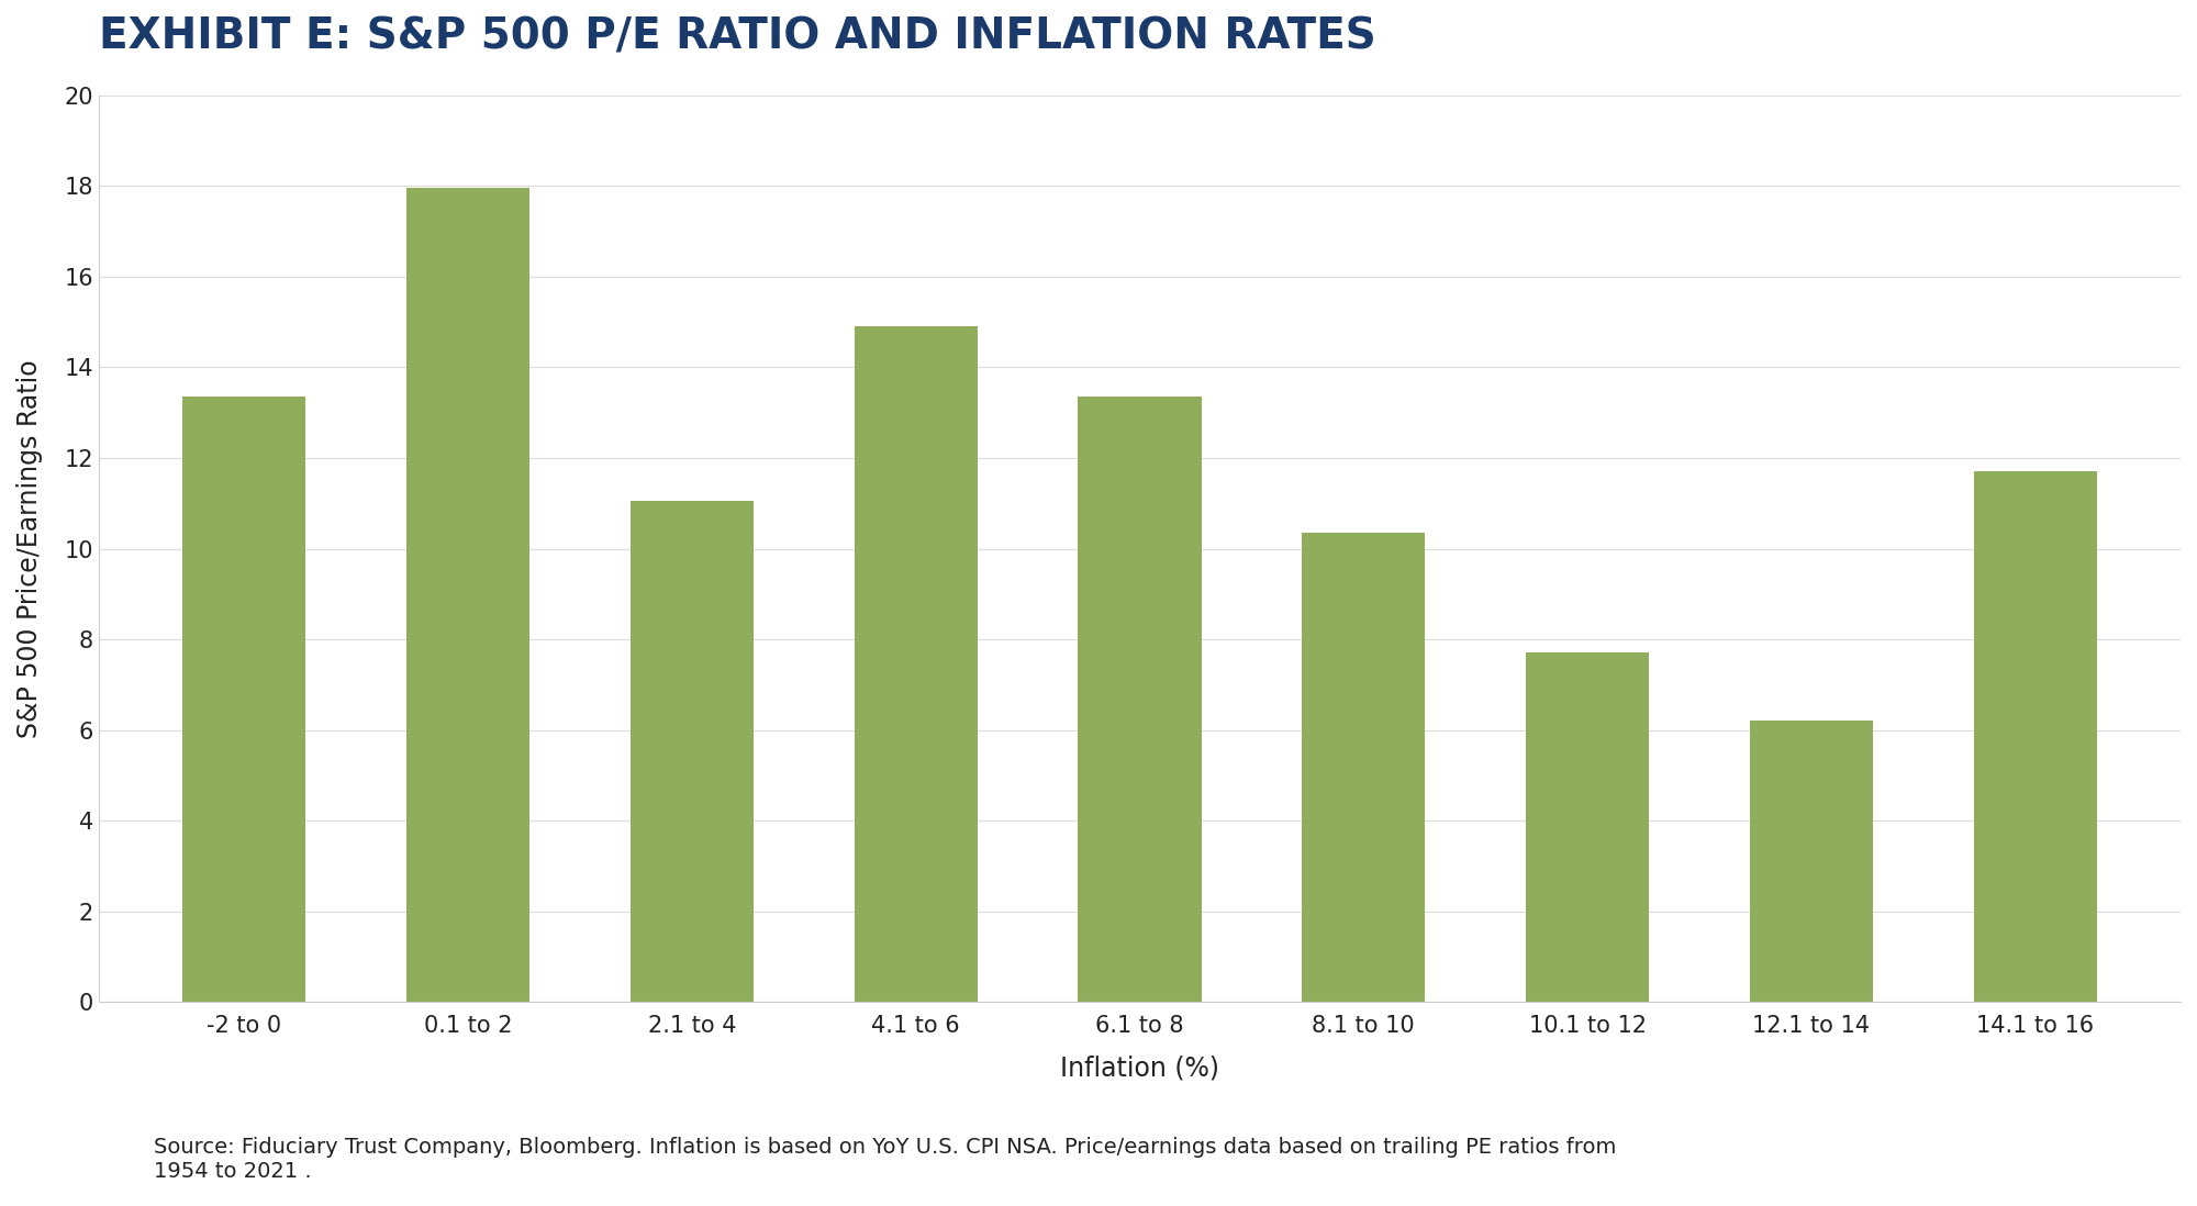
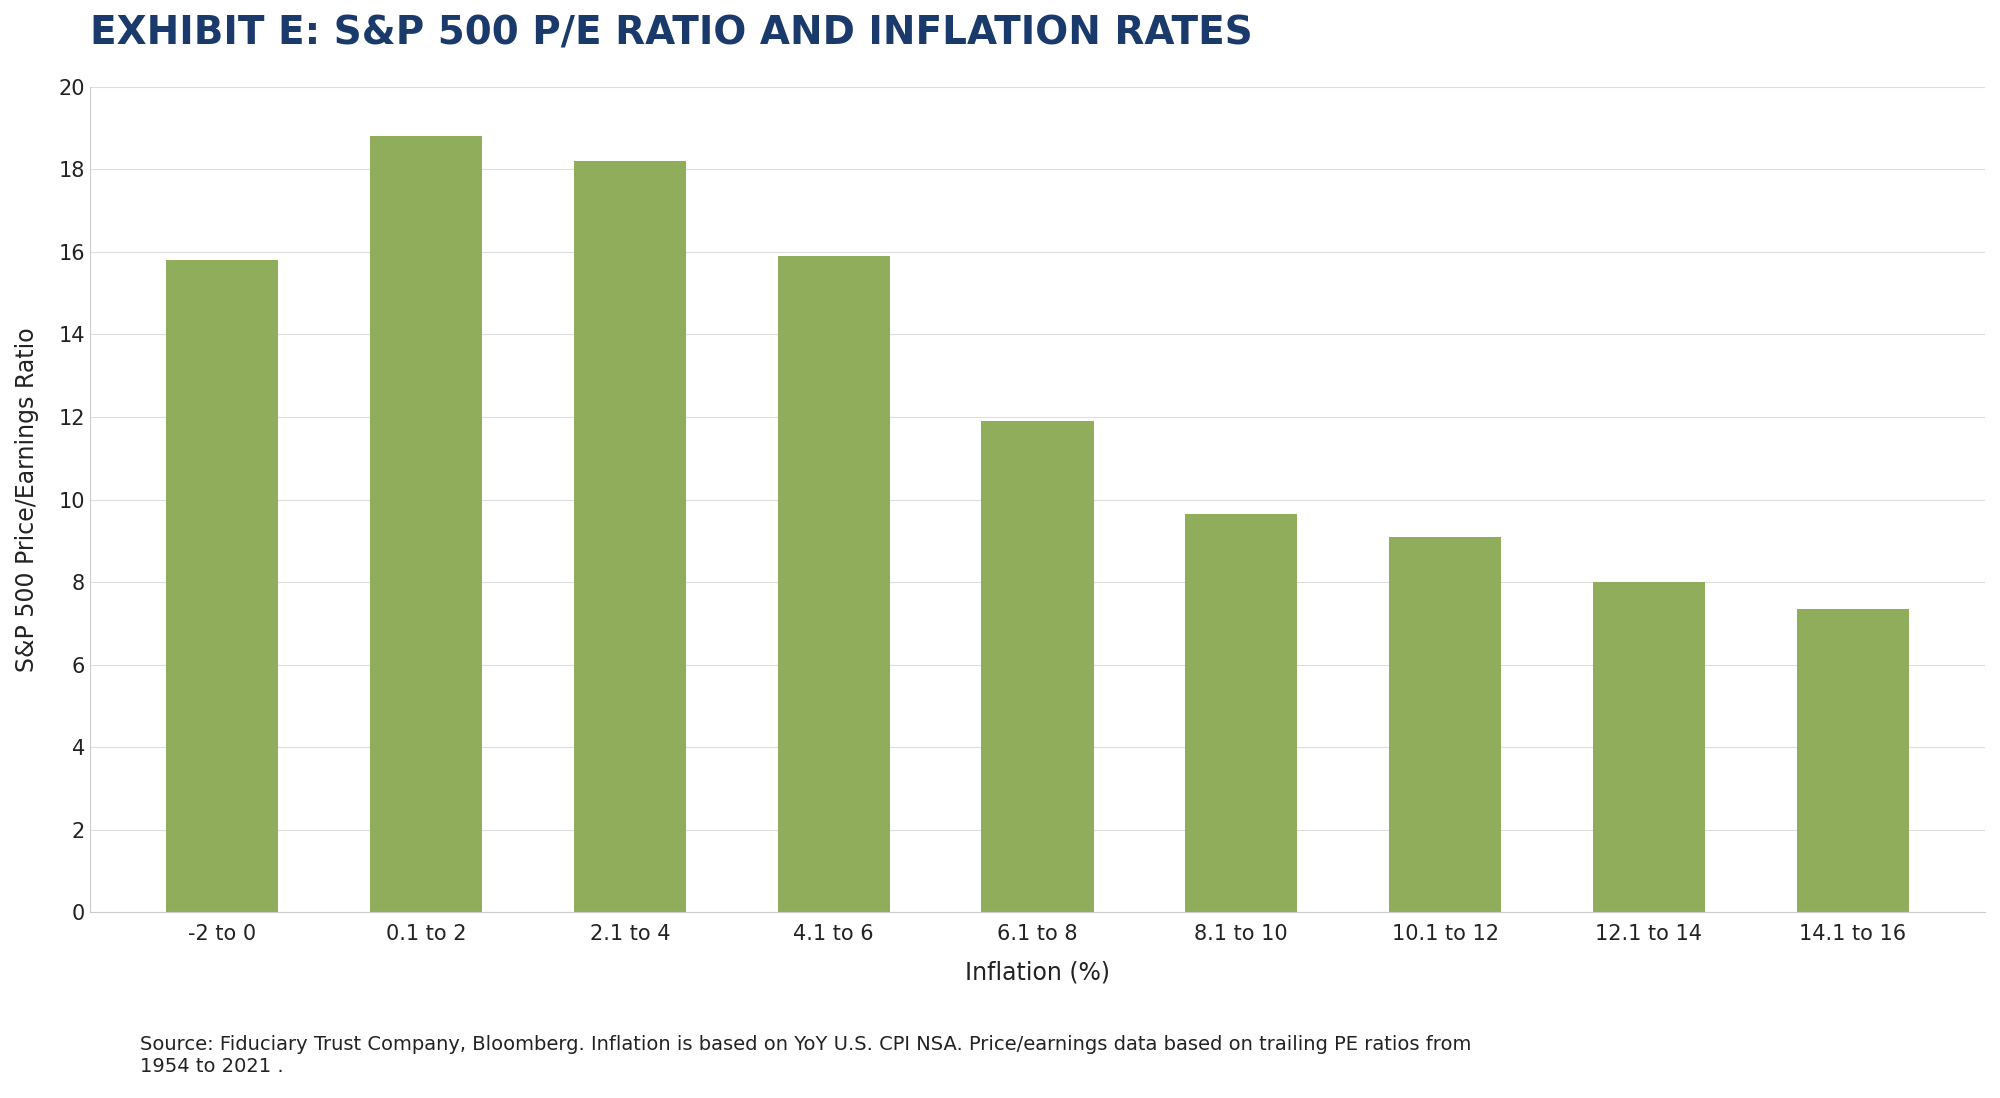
-2 to 0: 13.35 -> 15.80
0.1 to 2: 17.95 -> 18.80
2.1 to 4: 11.05 -> 18.20
4.1 to 6: 14.90 -> 15.90
6.1 to 8: 13.35 -> 11.90
8.1 to 10: 10.35 -> 9.65
10.1 to 12: 7.70 -> 9.10
12.1 to 14: 6.20 -> 8.00
14.1 to 16: 11.70 -> 7.35
